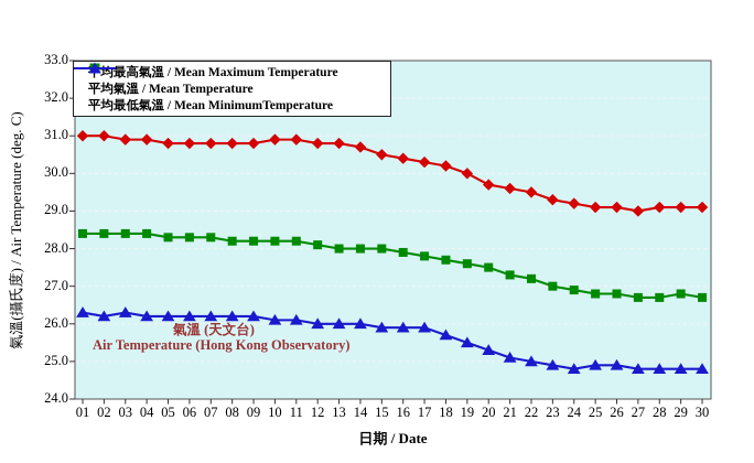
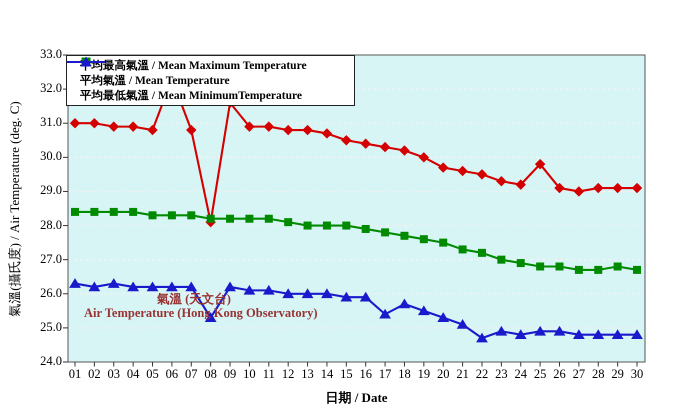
平均最高氣溫 / Mean Maximum Temperature/06: 30.8 -> 32.3
平均最高氣溫 / Mean Maximum Temperature/08: 30.8 -> 28.1
平均最低氣溫 / Mean MinimumTemperature/08: 26.2 -> 25.3
平均最高氣溫 / Mean Maximum Temperature/09: 30.8 -> 31.6
平均最低氣溫 / Mean MinimumTemperature/17: 25.9 -> 25.4
平均最低氣溫 / Mean MinimumTemperature/22: 25.0 -> 24.7
平均最高氣溫 / Mean Maximum Temperature/25: 29.1 -> 29.8
